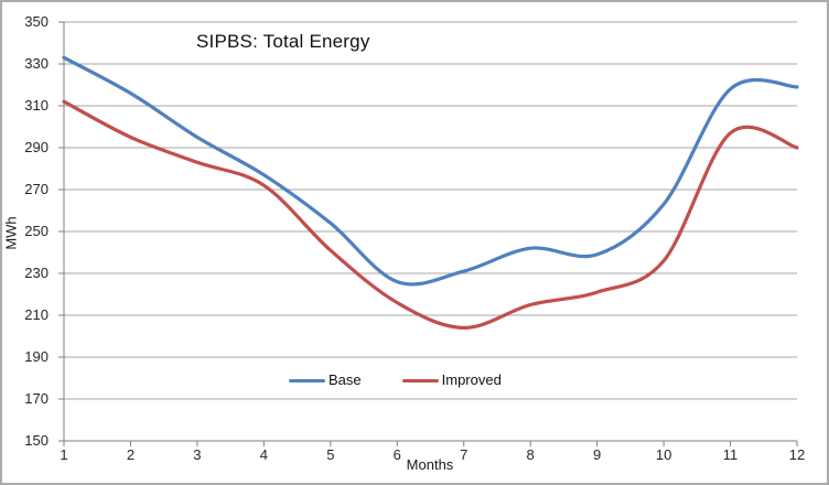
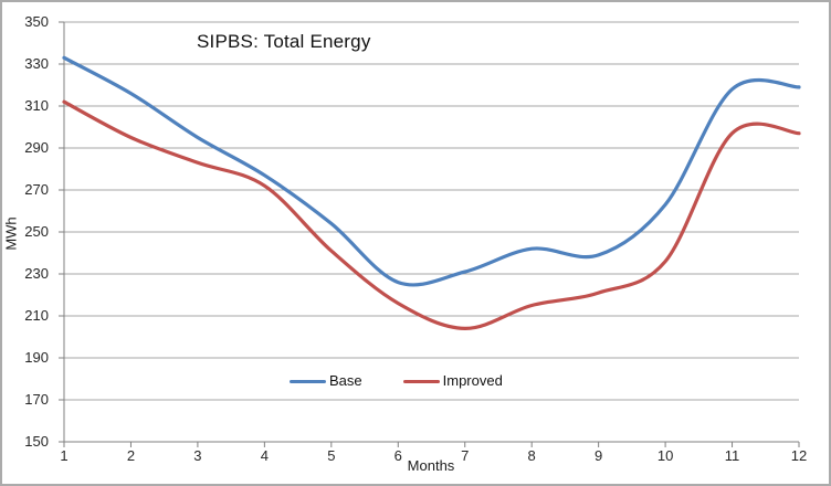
Improved/12: 290 -> 297
